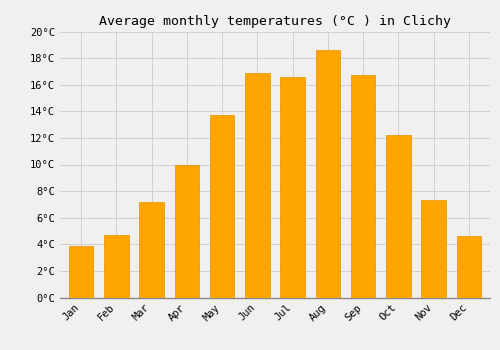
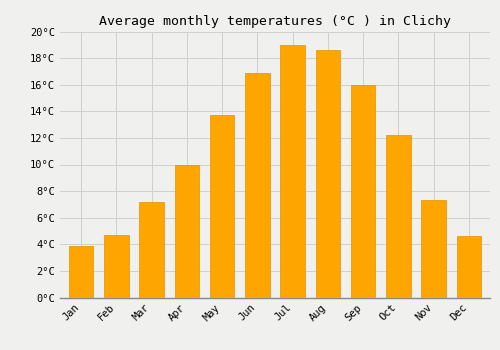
Jul: 16.6°C -> 19.0°C
Sep: 16.7°C -> 16.0°C
